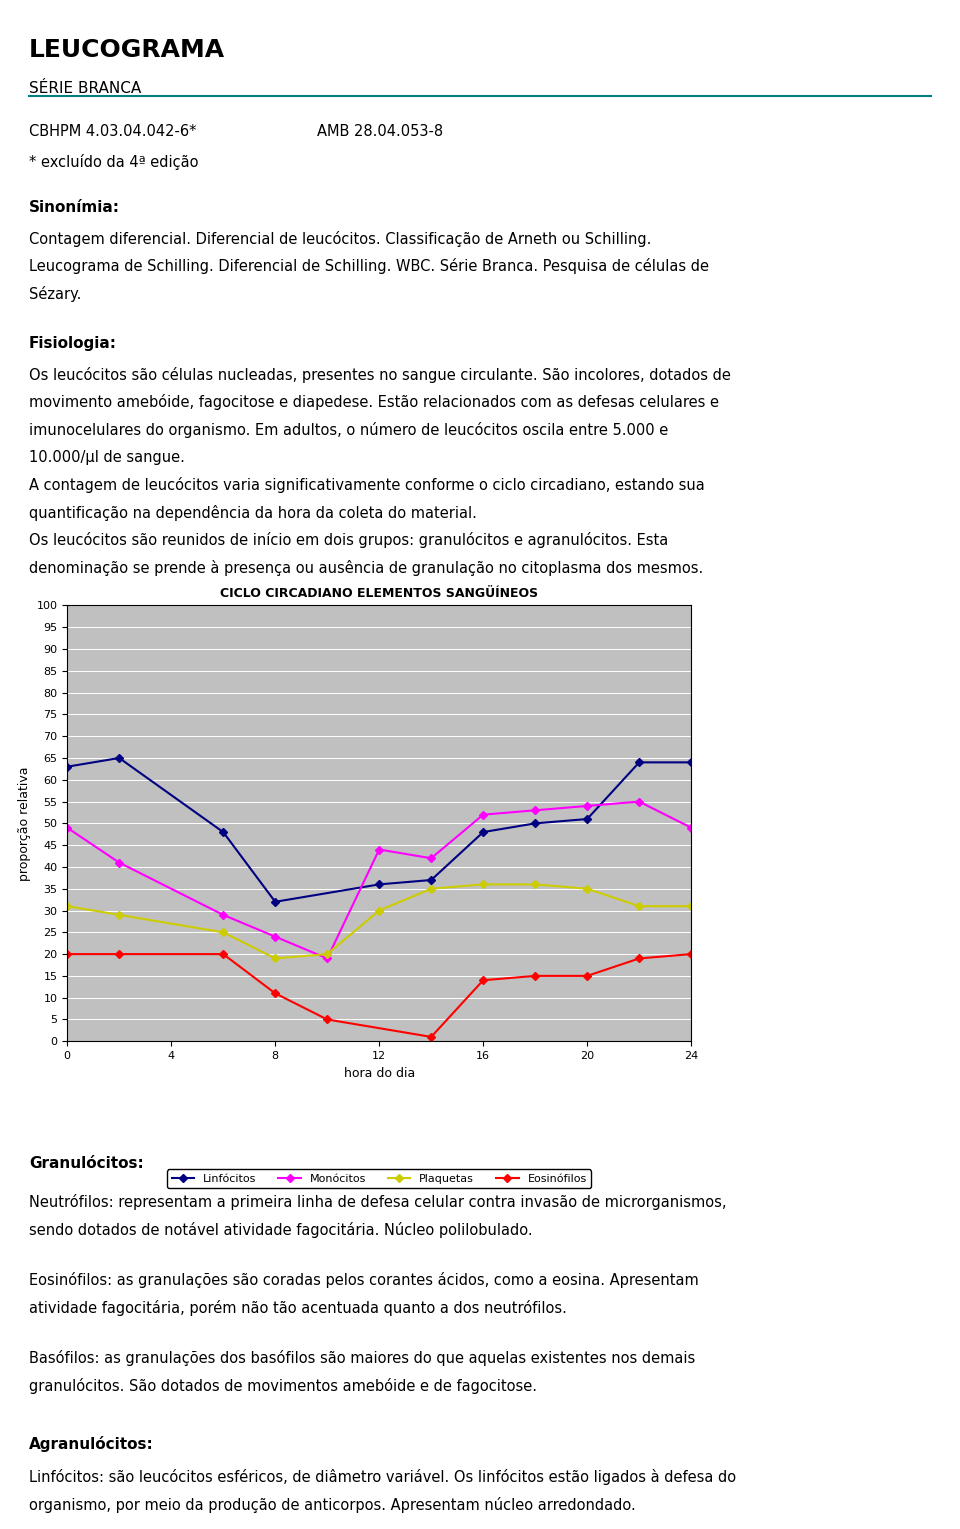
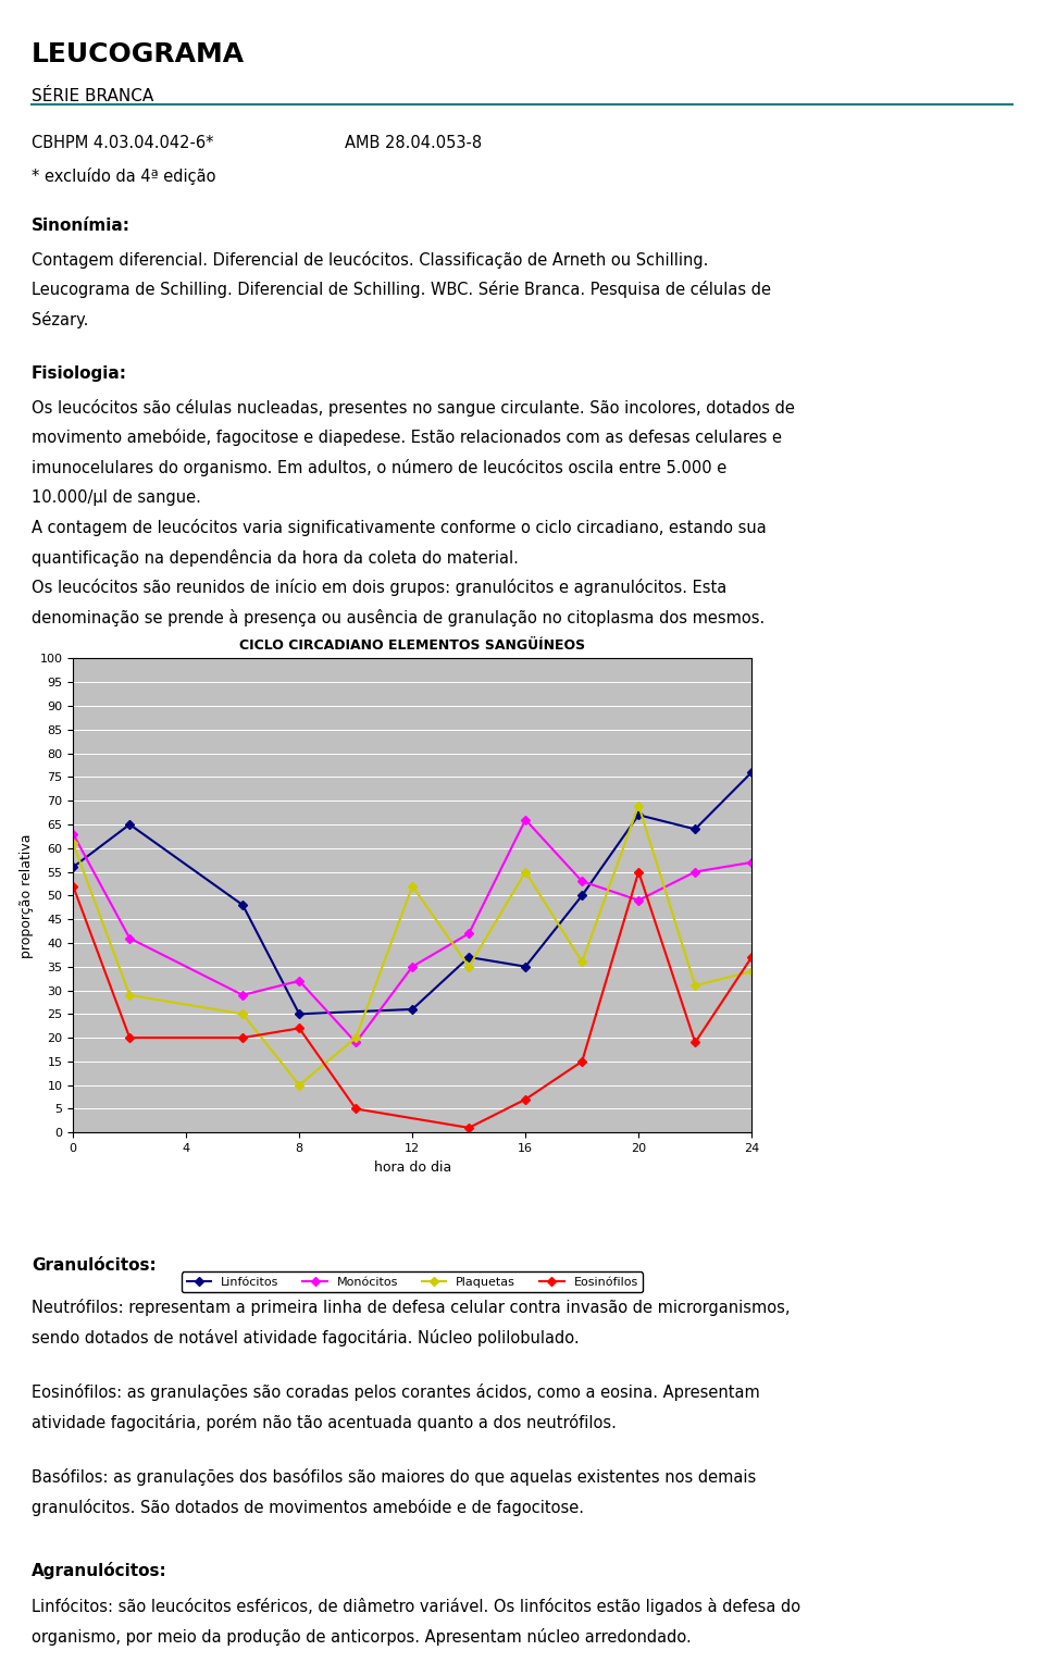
Linfócitos/0: 63 -> 56
Monócitos/0: 49 -> 63
Plaquetas/0: 31 -> 61
Eosinófilos/0: 20 -> 52
Linfócitos/8: 32 -> 25
Monócitos/8: 24 -> 32
Plaquetas/8: 19 -> 10
Eosinófilos/8: 11 -> 22
Linfócitos/12: 36 -> 26
Monócitos/12: 44 -> 35
Plaquetas/12: 30 -> 52
Linfócitos/16: 48 -> 35
Monócitos/16: 52 -> 66
Plaquetas/16: 36 -> 55
Eosinófilos/16: 14 -> 7
Linfócitos/20: 51 -> 67
Monócitos/20: 54 -> 49
Plaquetas/20: 35 -> 69
Eosinófilos/20: 15 -> 55
Linfócitos/24: 64 -> 76
Monócitos/24: 49 -> 57
Plaquetas/24: 31 -> 34
Eosinófilos/24: 20 -> 37
